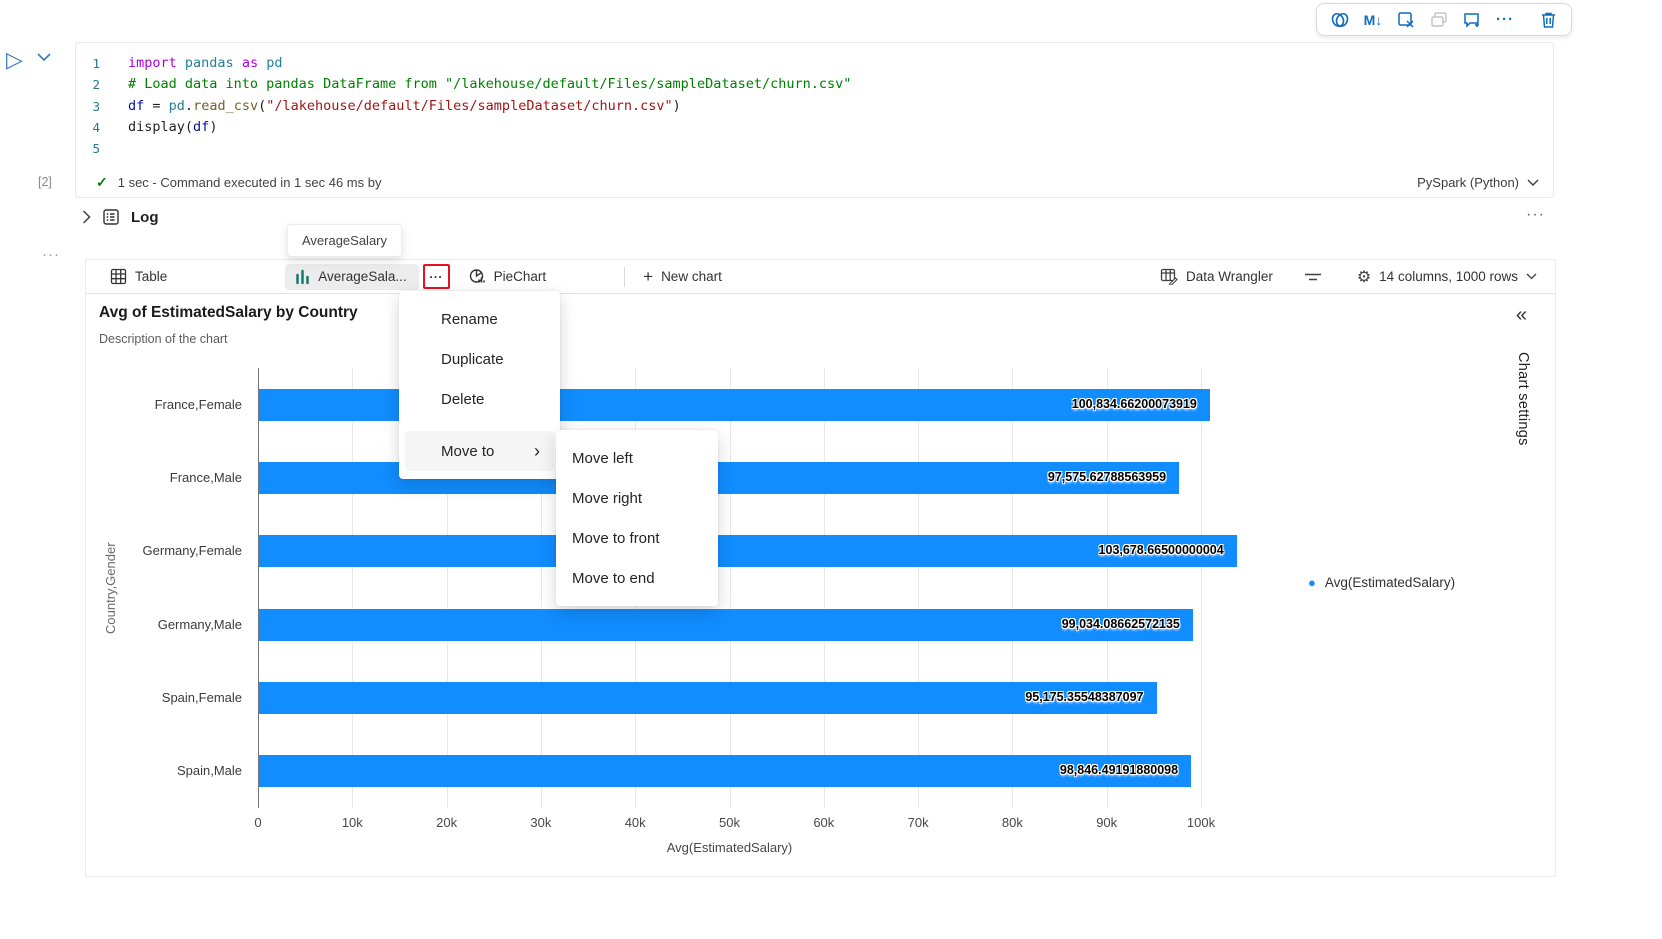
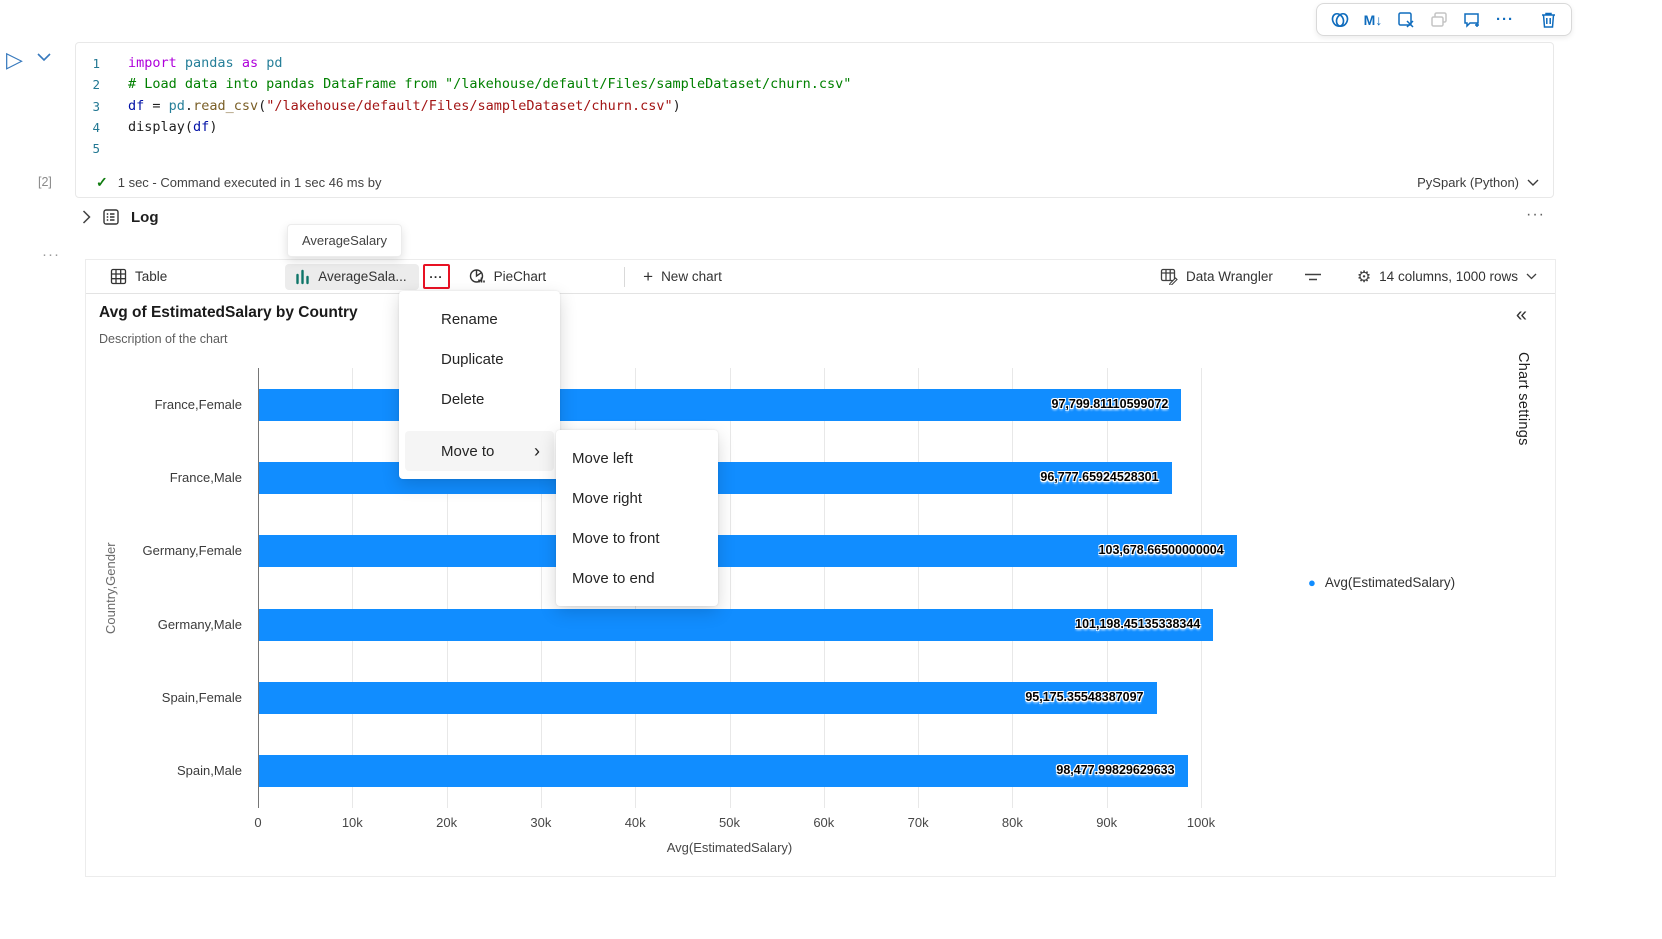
France,Female: 100,834.66200073919 -> 97,799.81110599072
France,Male: 97,575.62788563959 -> 96,777.65924528301
Germany,Male: 99,034.08662572135 -> 101,198.45135338344
Spain,Male: 98,846.49191880098 -> 98,477.99829629633
